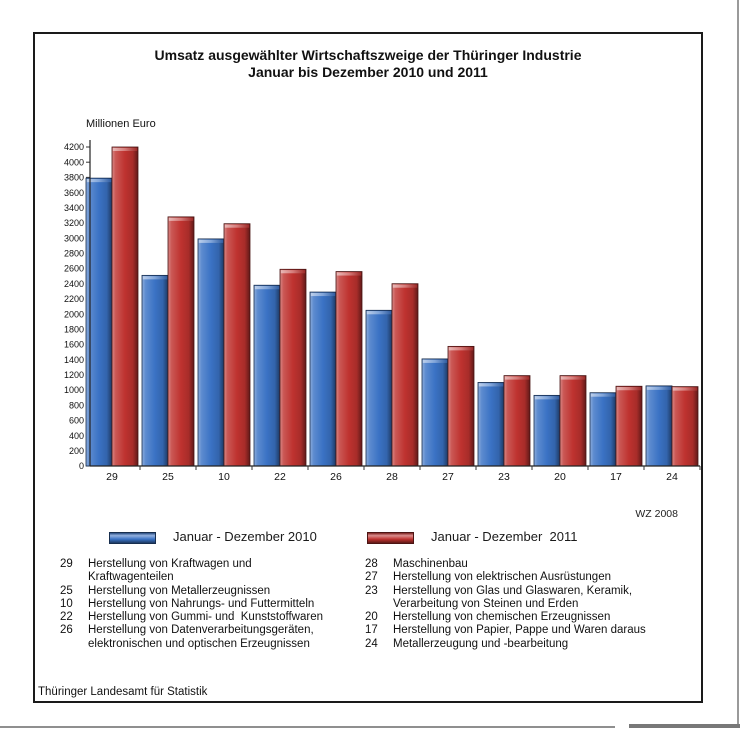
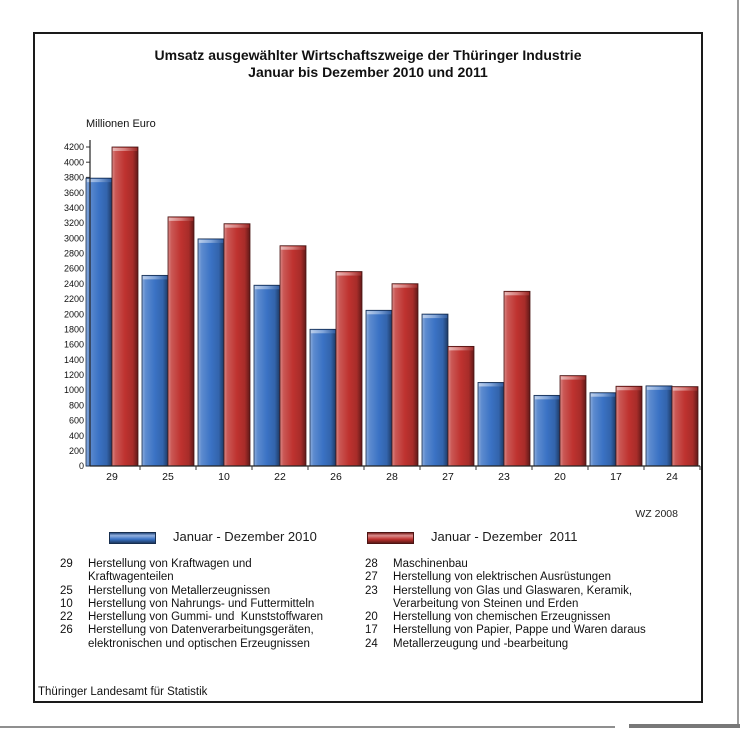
Januar - Dezember 2011/22: 2600 -> 2900
Januar - Dezember 2010/26: 2300 -> 1800
Januar - Dezember 2010/27: 1400 -> 2000
Januar - Dezember 2011/23: 1200 -> 2300
